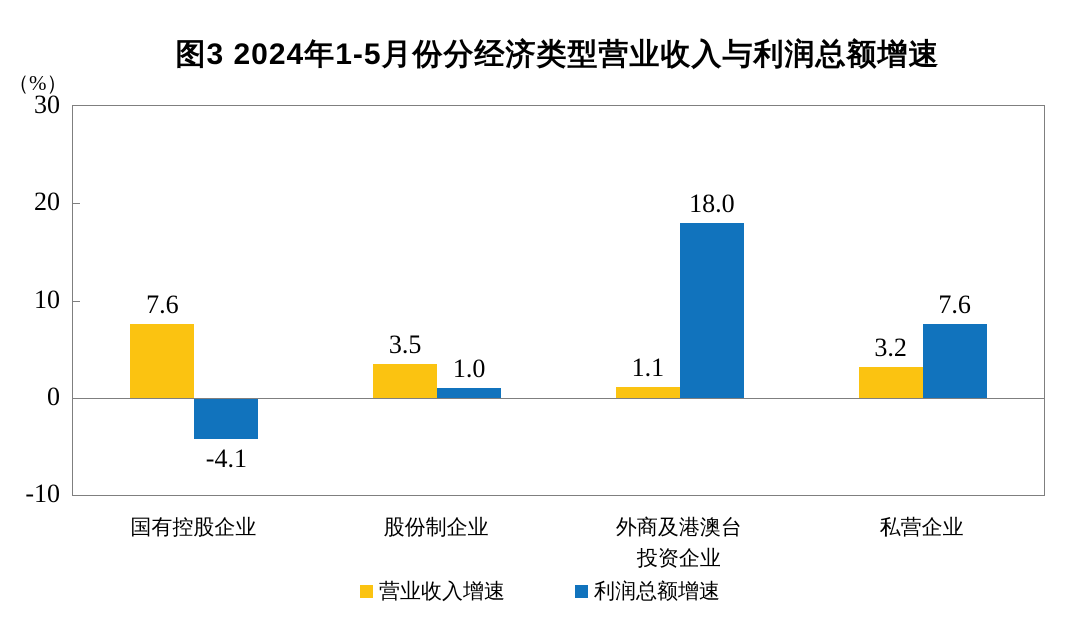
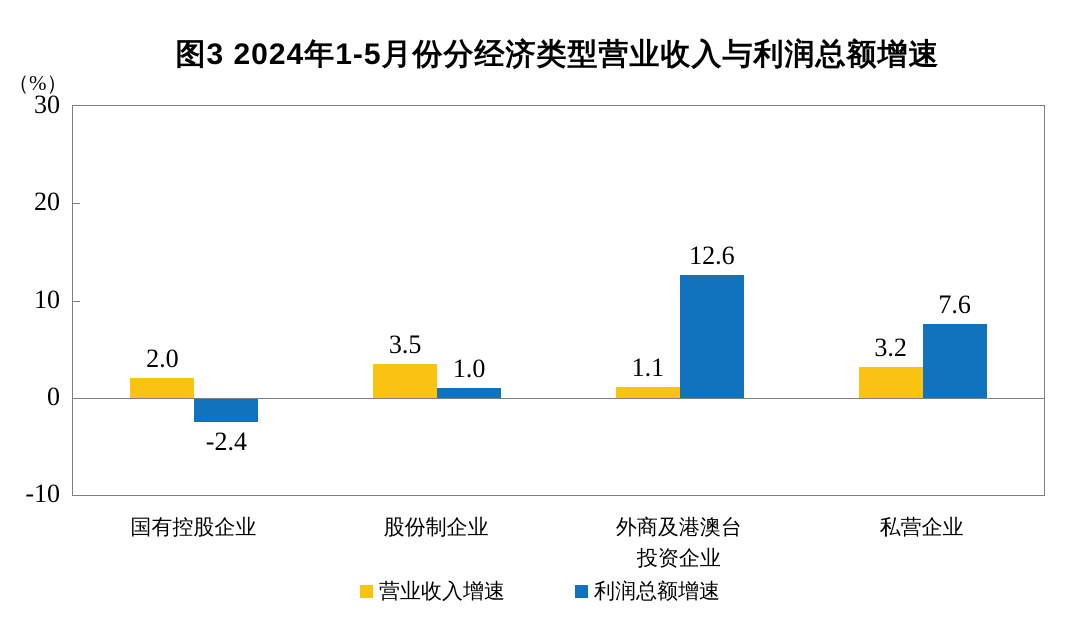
营业收入增速/国有控股企业: 7.6 -> 2.0
利润总额增速/国有控股企业: -4.1 -> -2.4
利润总额增速/外商及港澳台 投资企业: 18.0 -> 12.6
